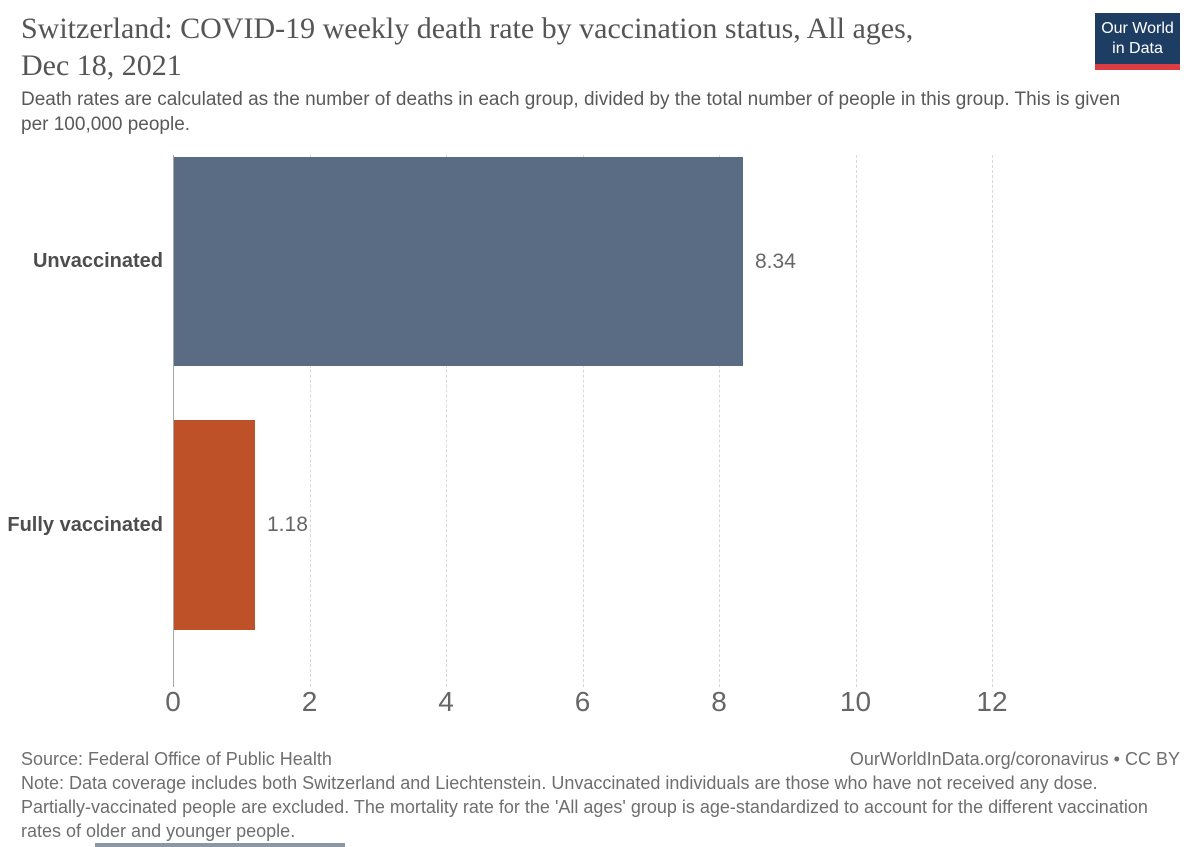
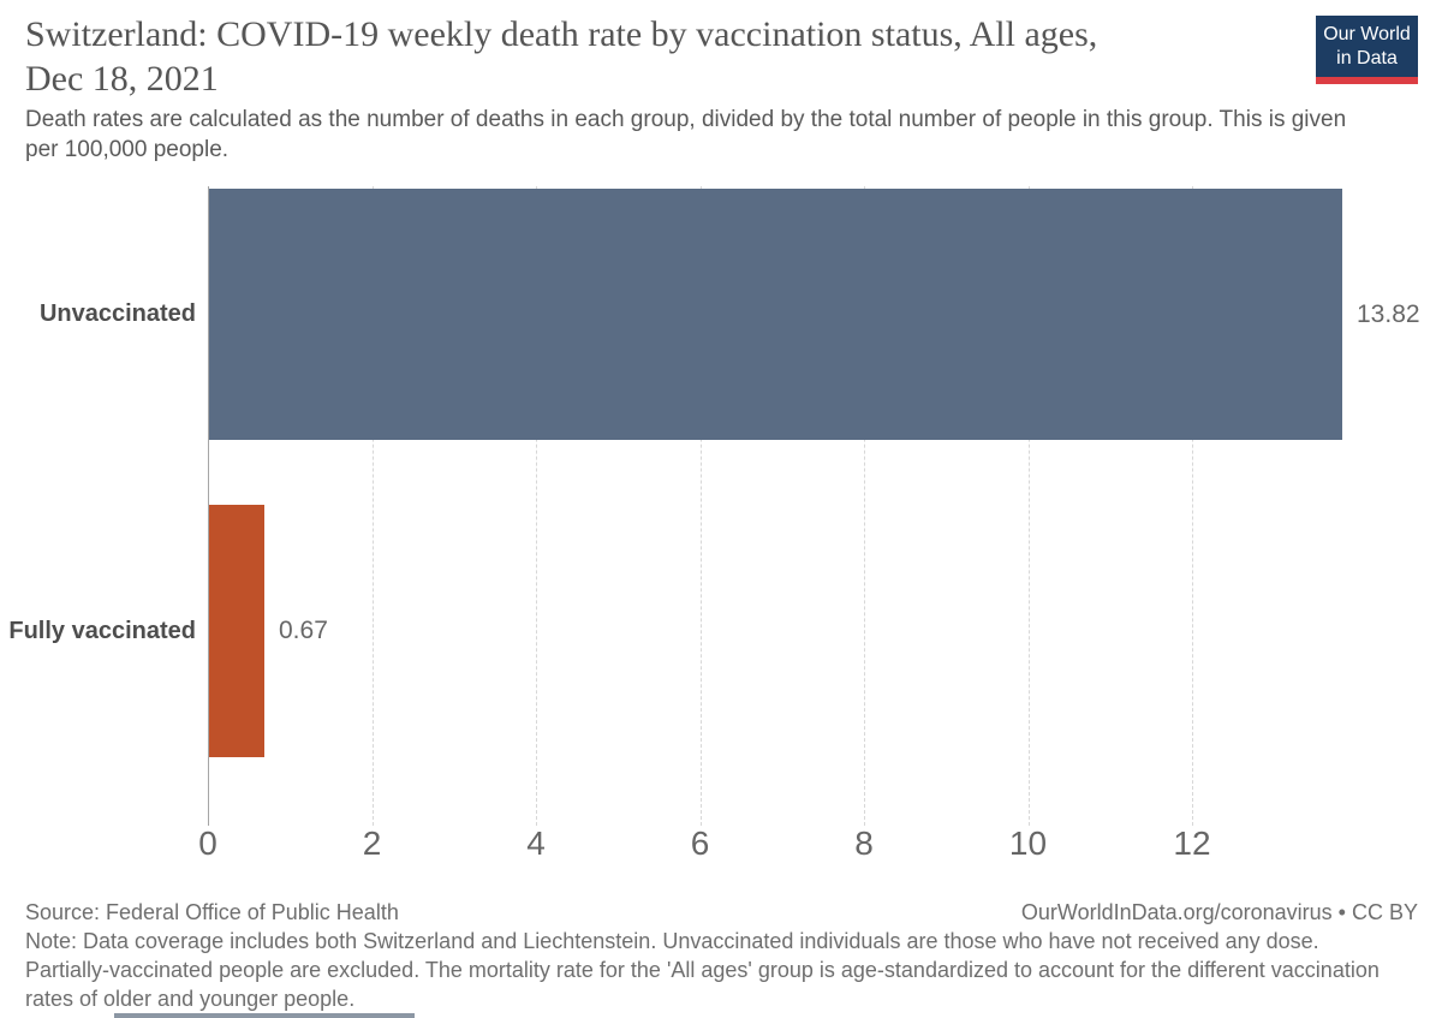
Unvaccinated: 8.34 -> 13.82
Fully vaccinated: 1.18 -> 0.67
